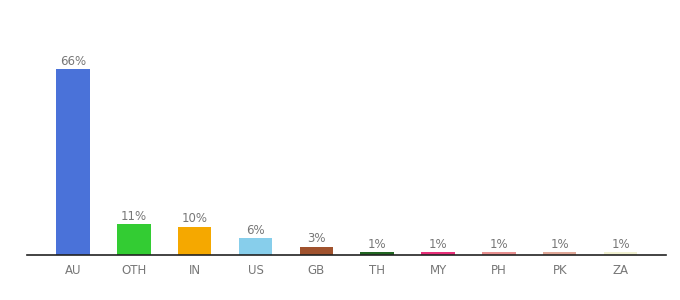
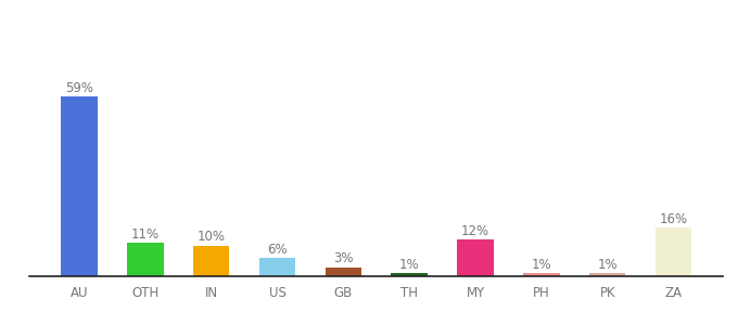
AU: 66% -> 59%
MY: 1% -> 12%
ZA: 1% -> 16%
